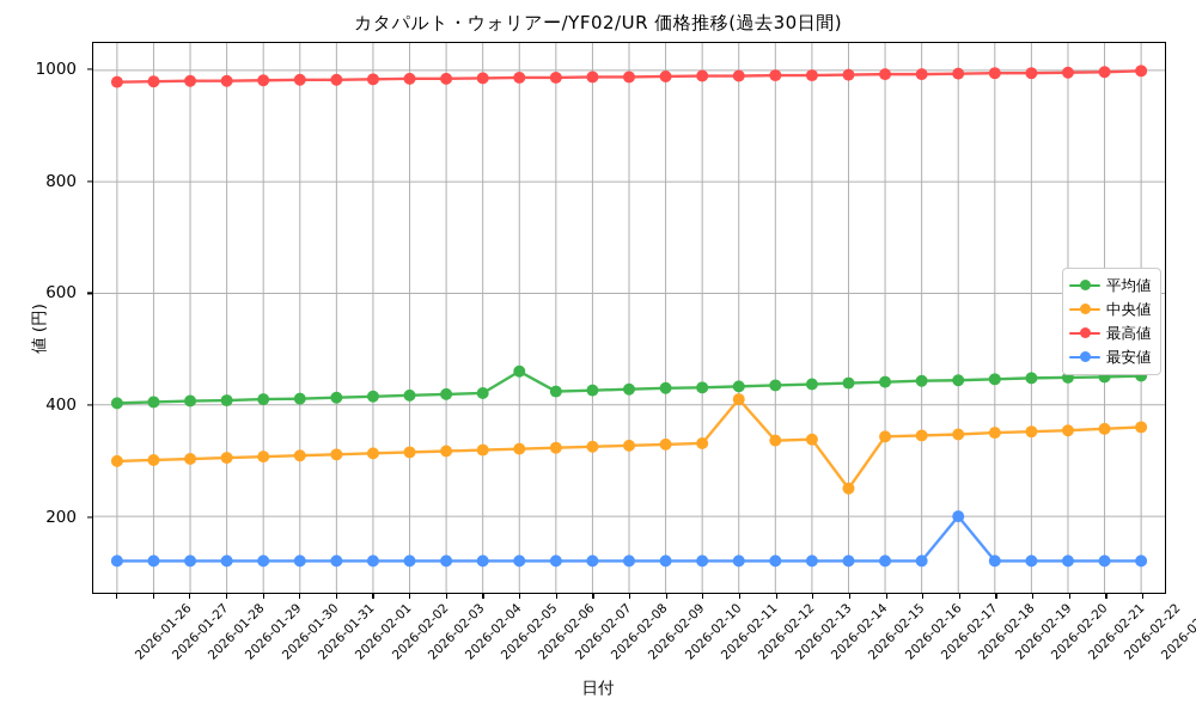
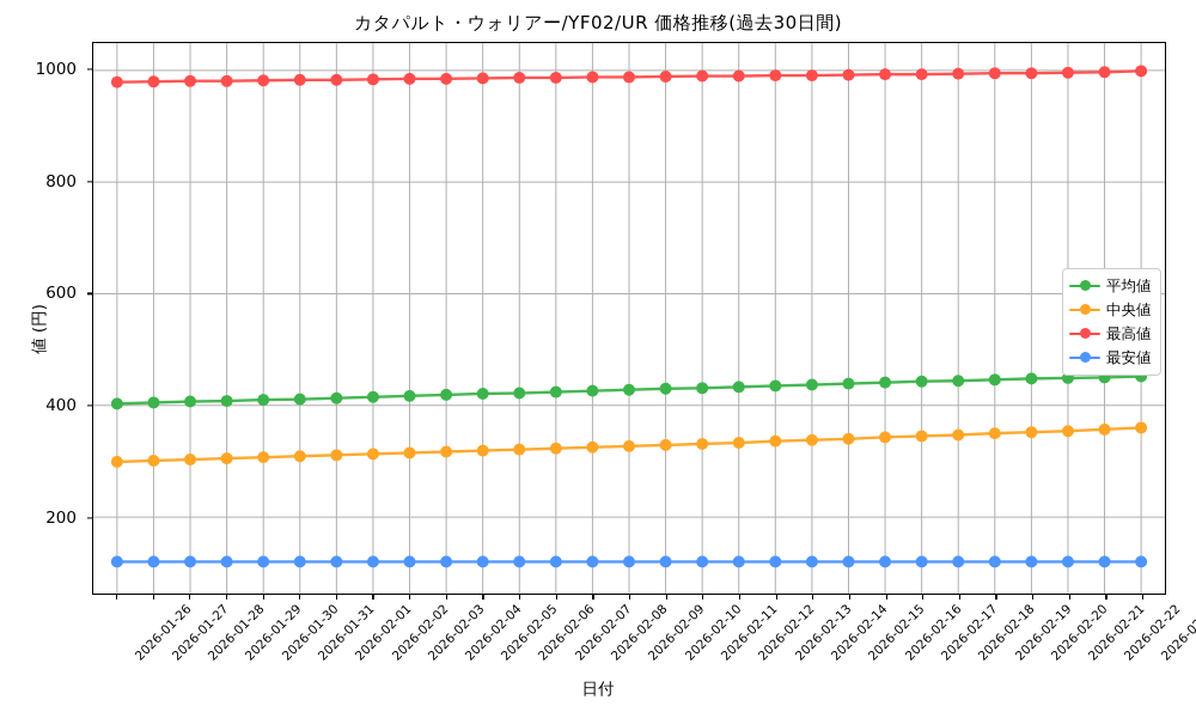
平均値/2026-02-06: 460 -> 420
中央値/2026-02-12: 410 -> 330
中央値/2026-02-15: 250 -> 340
最安値/2026-02-18: 200 -> 120
